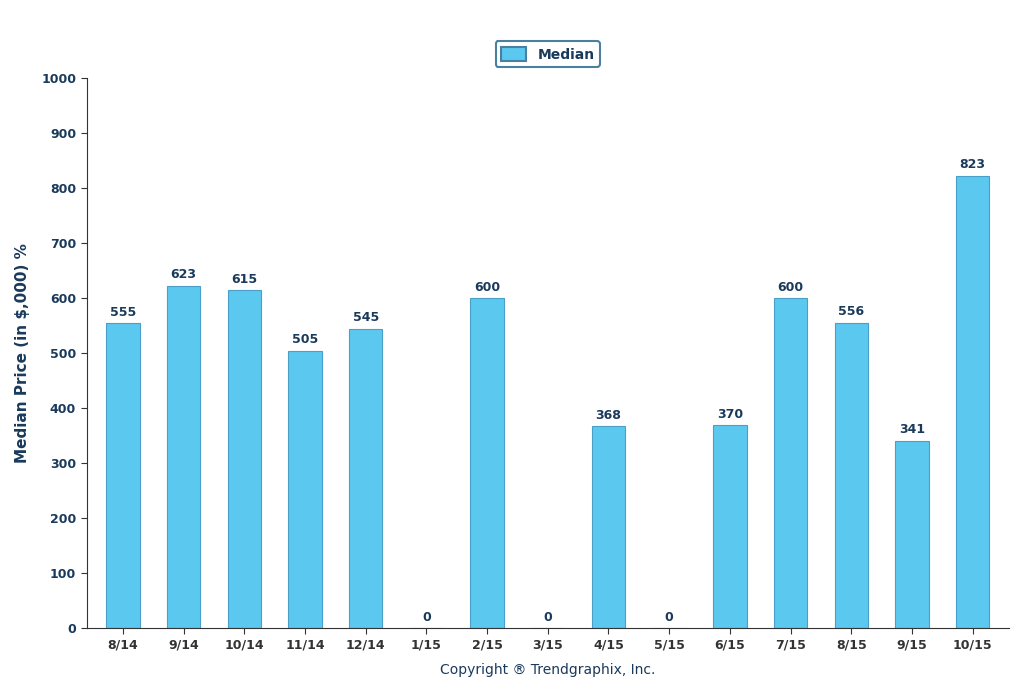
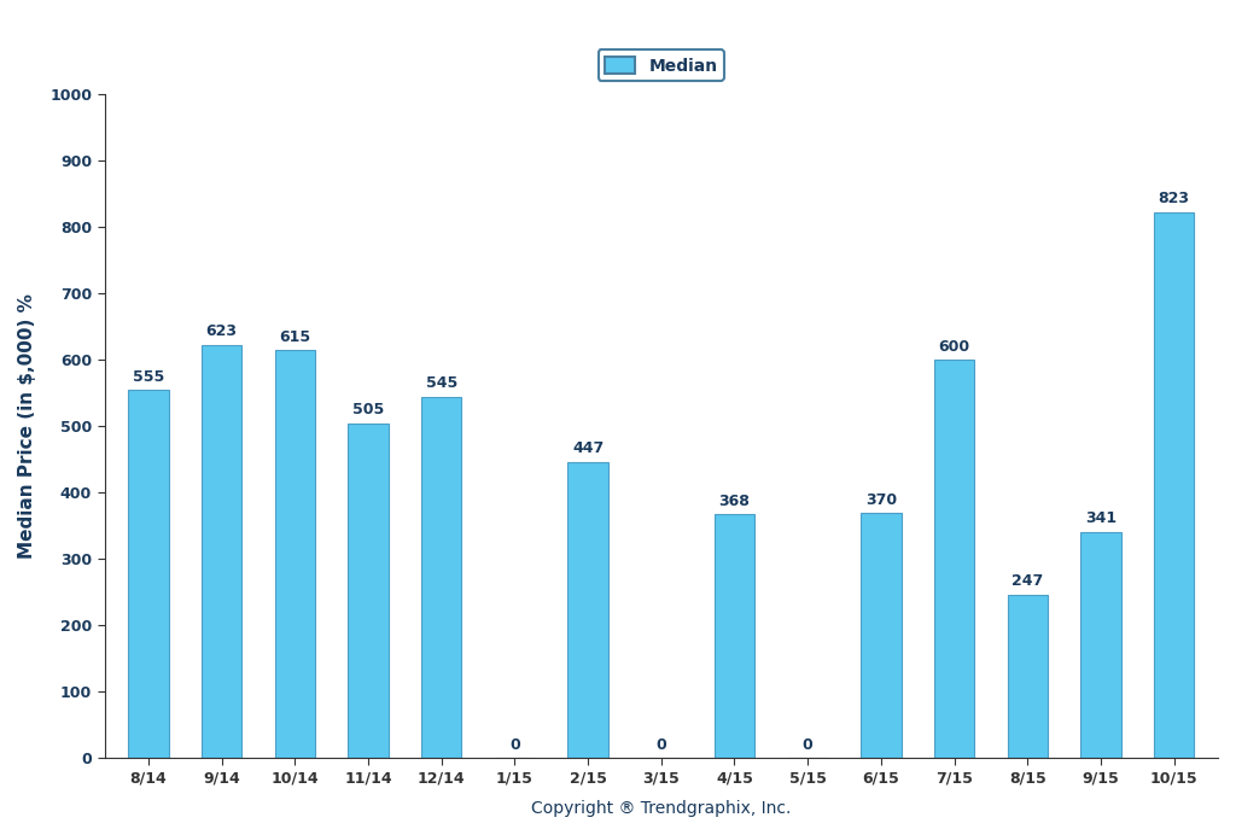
2/15: 600 -> 447
8/15: 556 -> 247
